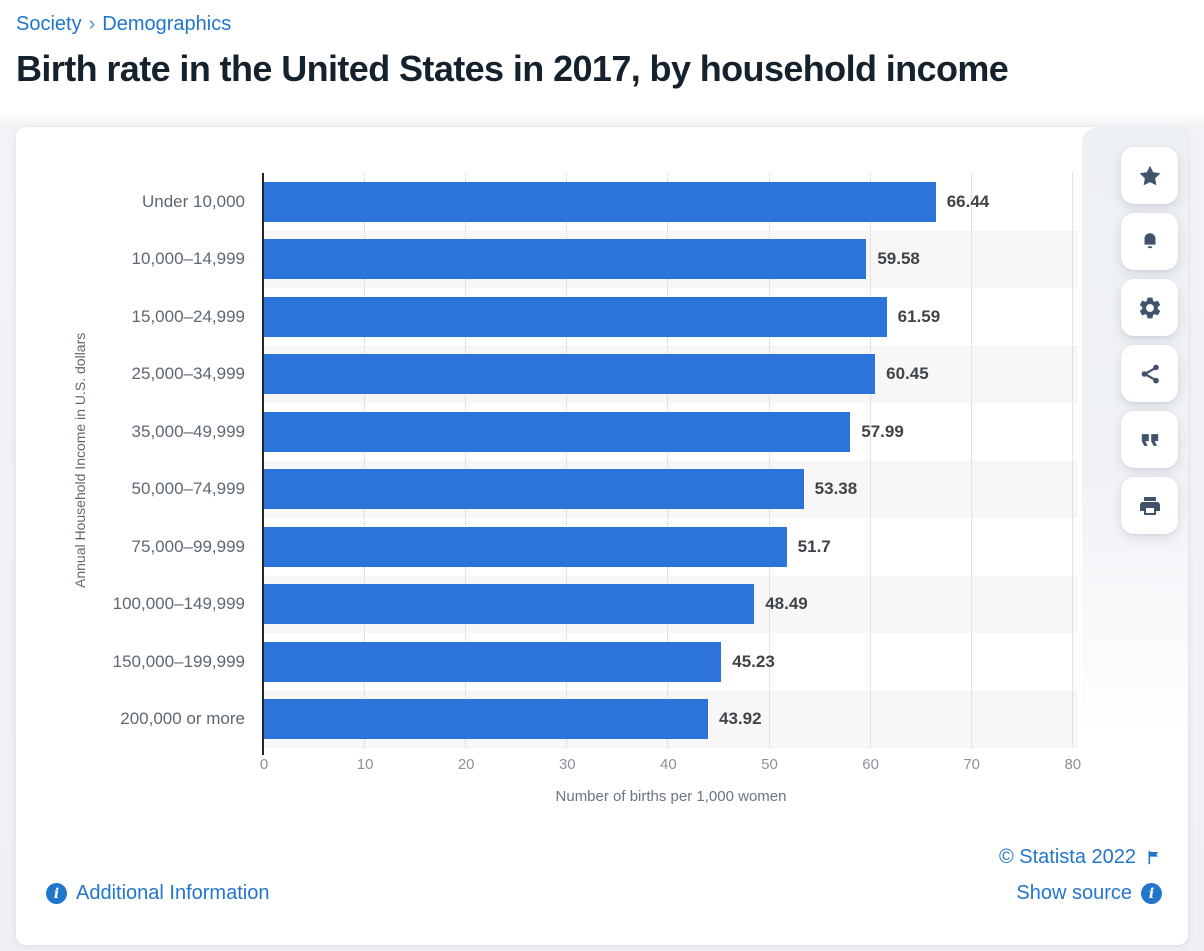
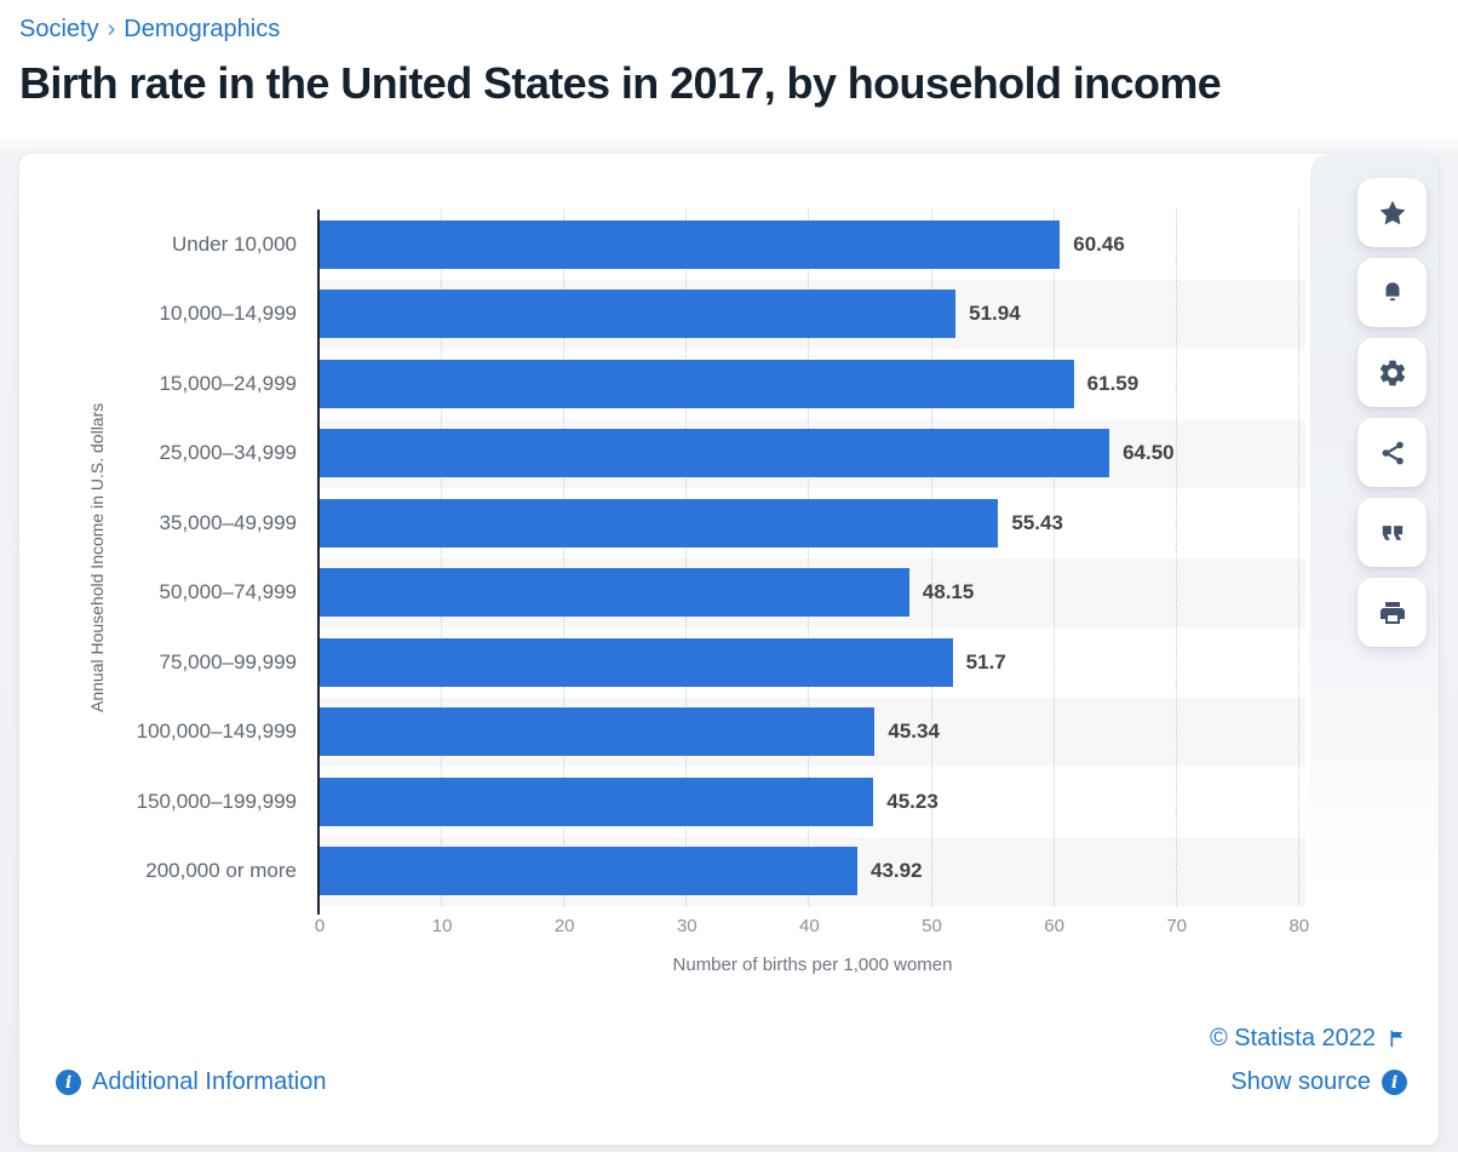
Under 10,000: 66.44 -> 60.46
10,000–14,999: 59.58 -> 51.94
25,000–34,999: 60.45 -> 64.50
35,000–49,999: 57.99 -> 55.43
50,000–74,999: 53.38 -> 48.15
100,000–149,999: 48.49 -> 45.34
